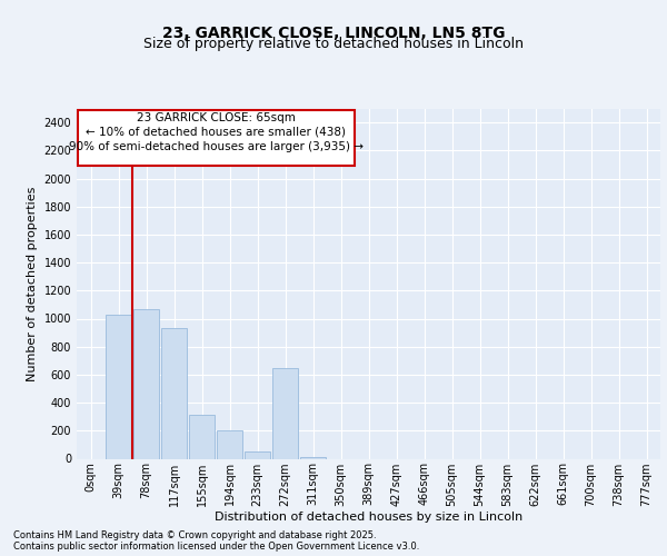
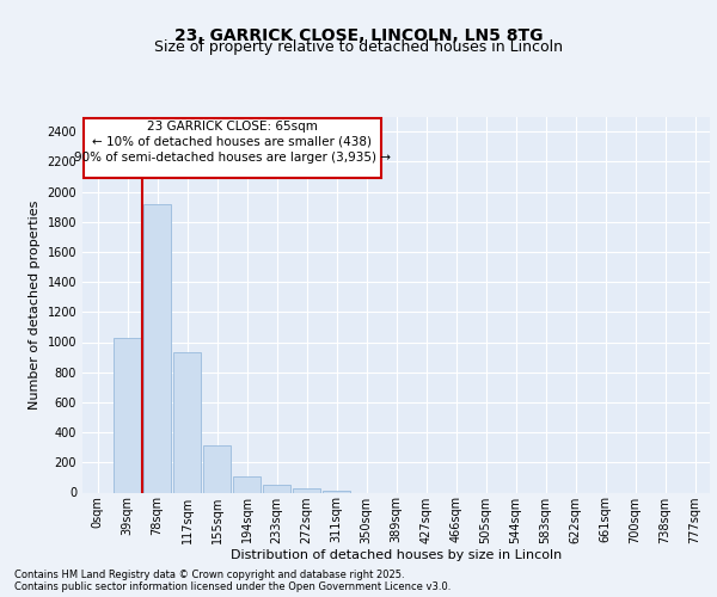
78sqm: 1070 -> 1920
194sqm: 200 -> 110
272sqm: 650 -> 30
